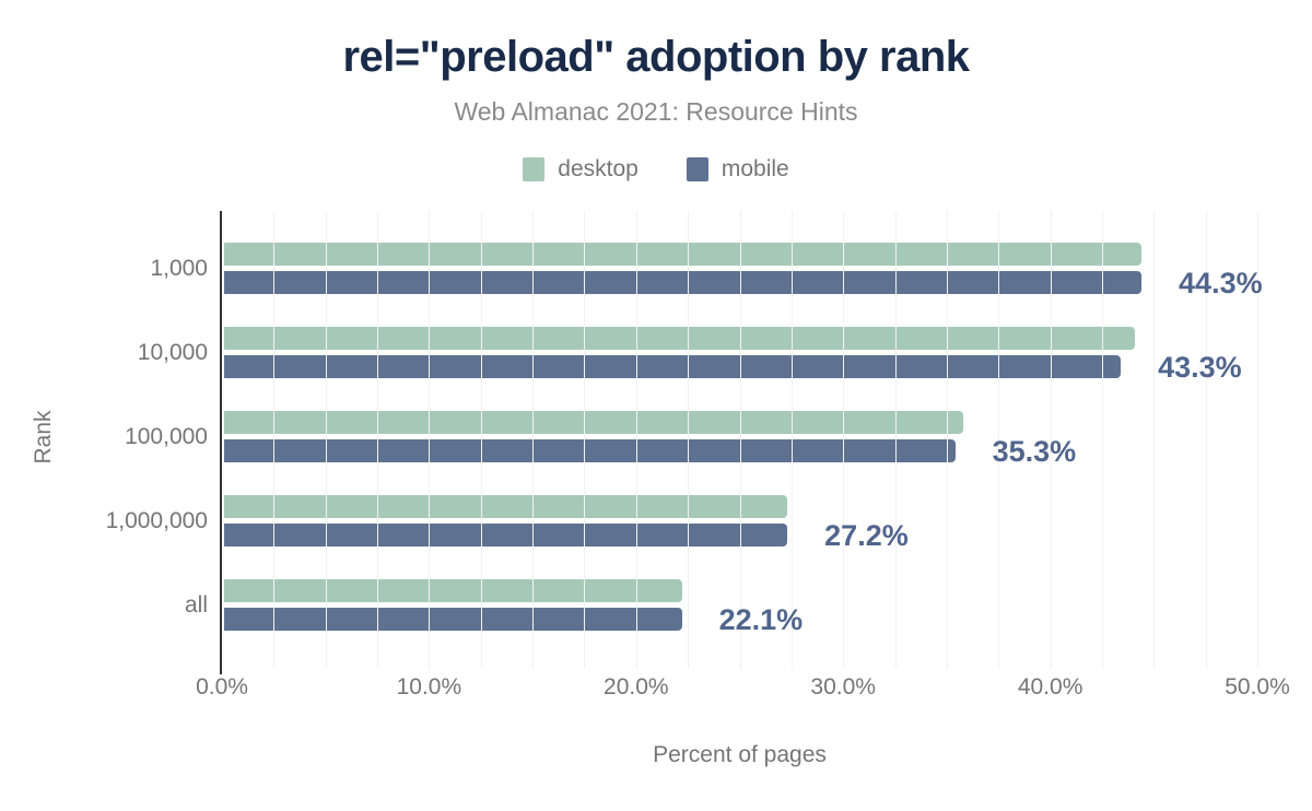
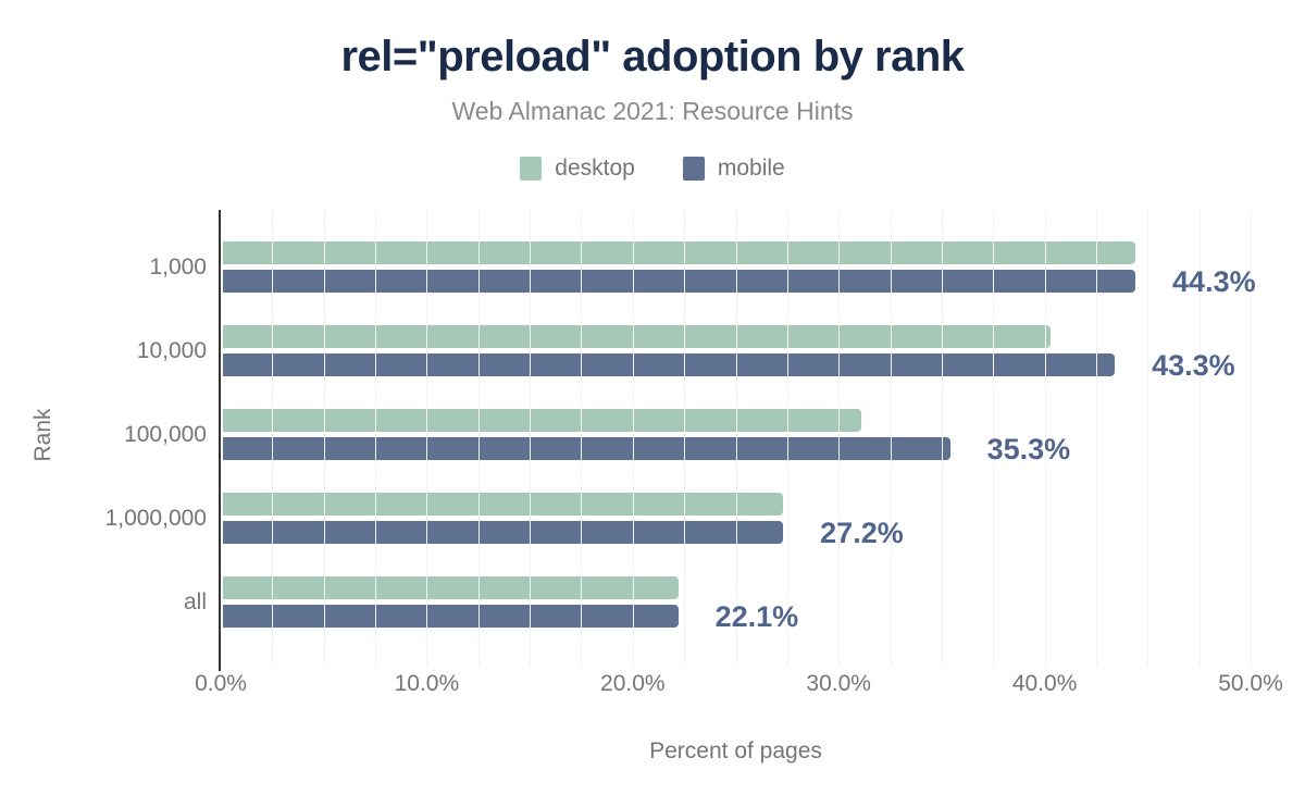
desktop/10,000: 44.0% -> 40.2%
desktop/100,000: 35.7% -> 31.0%
